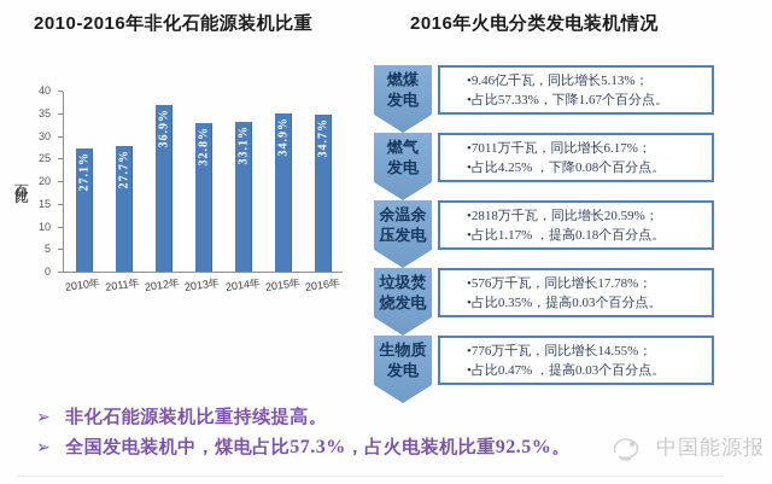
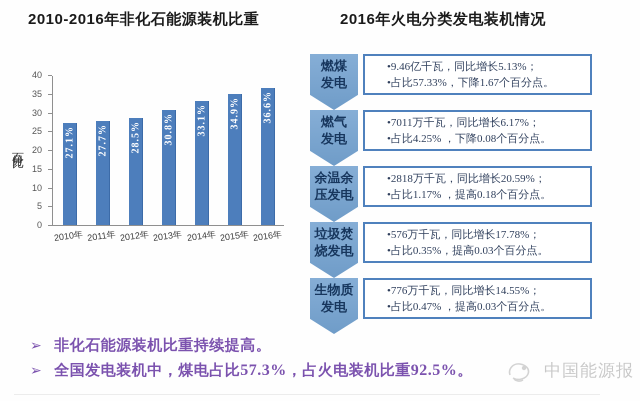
2012年: 36.9% -> 28.5%
2013年: 32.8% -> 30.8%
2016年: 34.7% -> 36.6%
